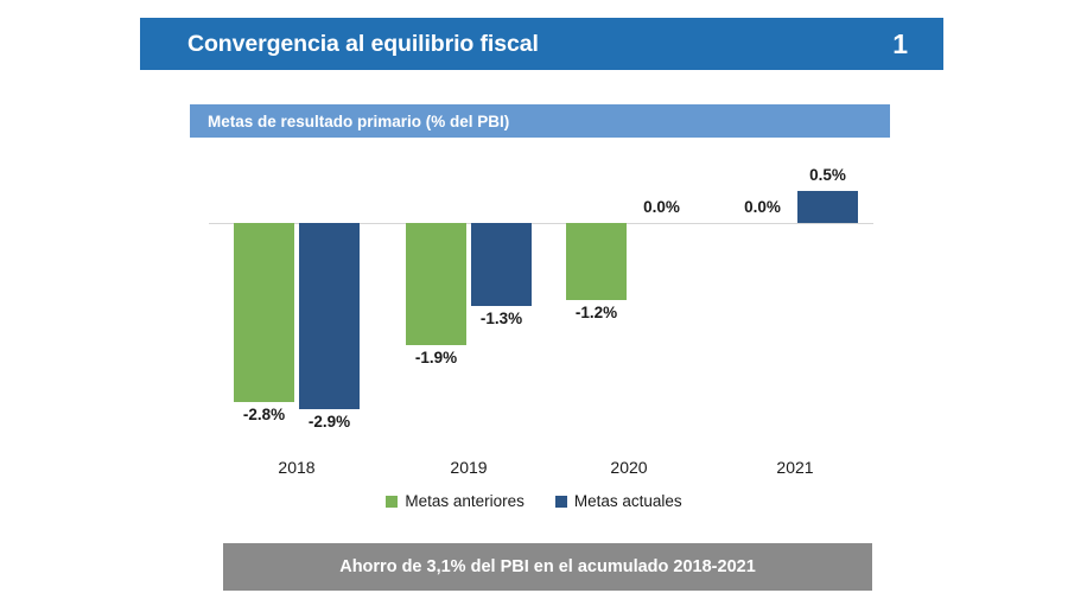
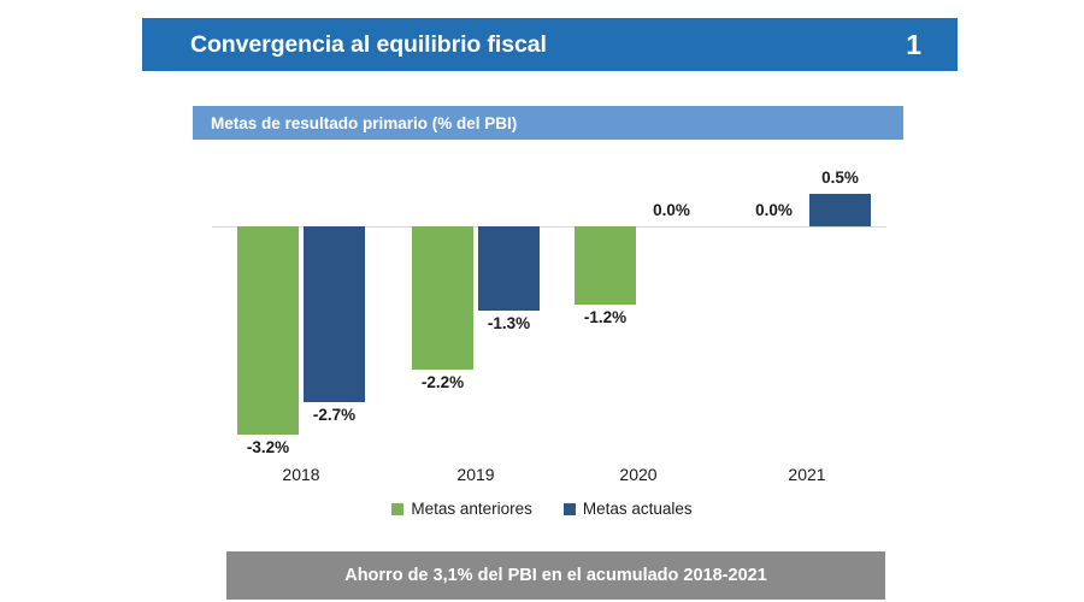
Metas anteriores/2018: -2.8% -> -3.2%
Metas actuales/2018: -2.9% -> -2.7%
Metas anteriores/2019: -1.9% -> -2.2%
